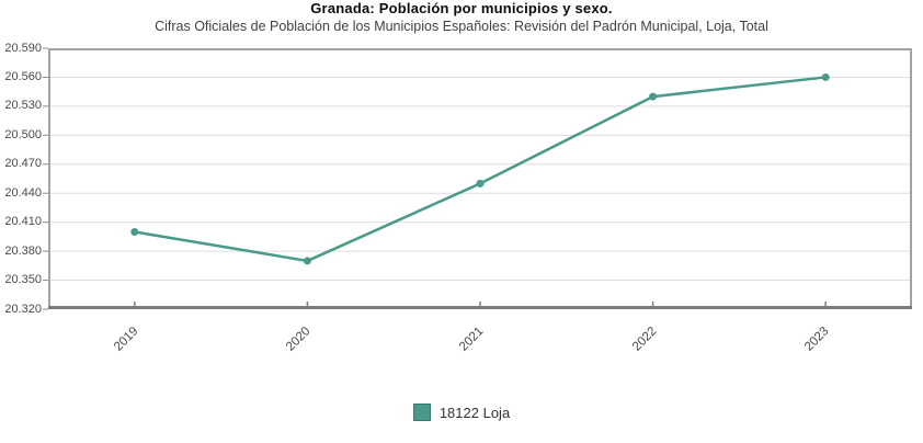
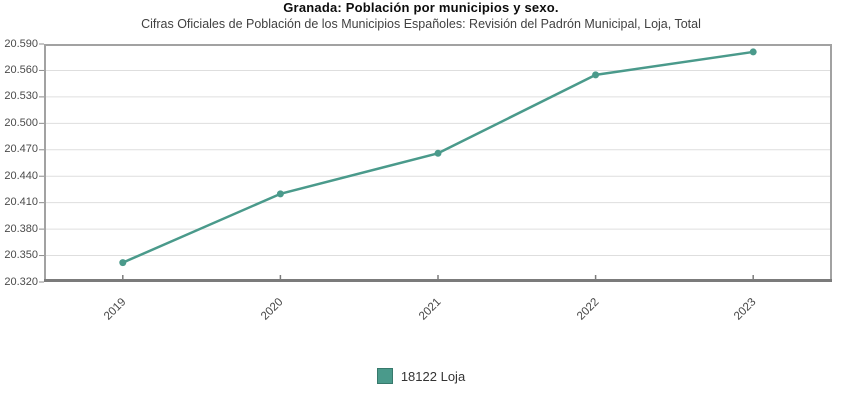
2019: 20400 -> 20340
2020: 20370 -> 20420
2021: 20450 -> 20470
2022: 20540 -> 20560
2023: 20560 -> 20580
